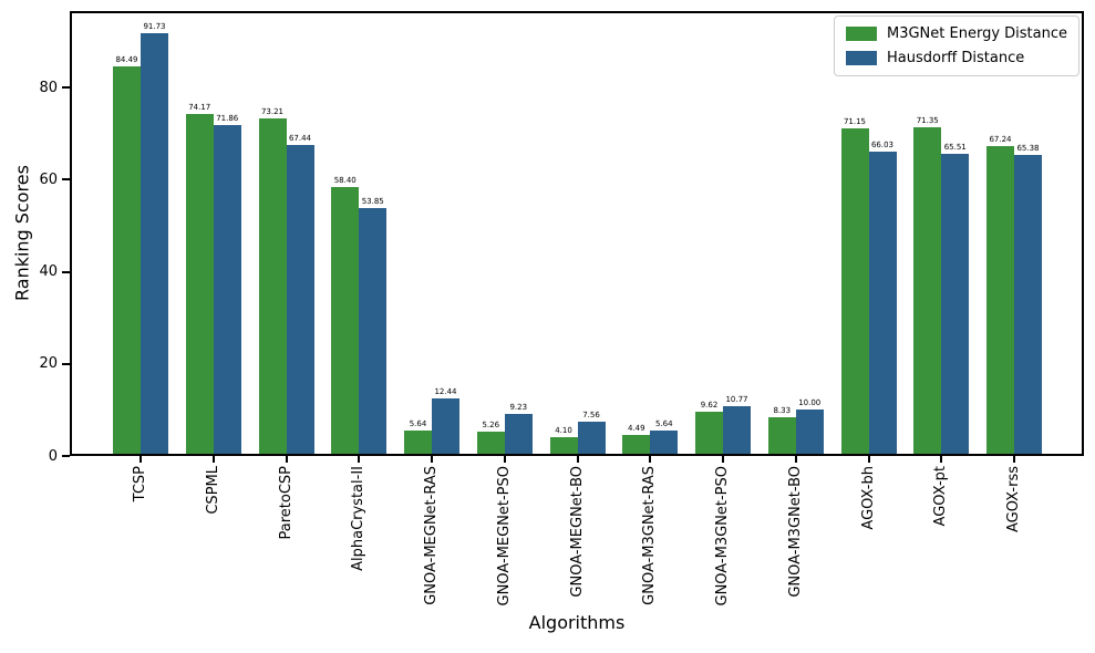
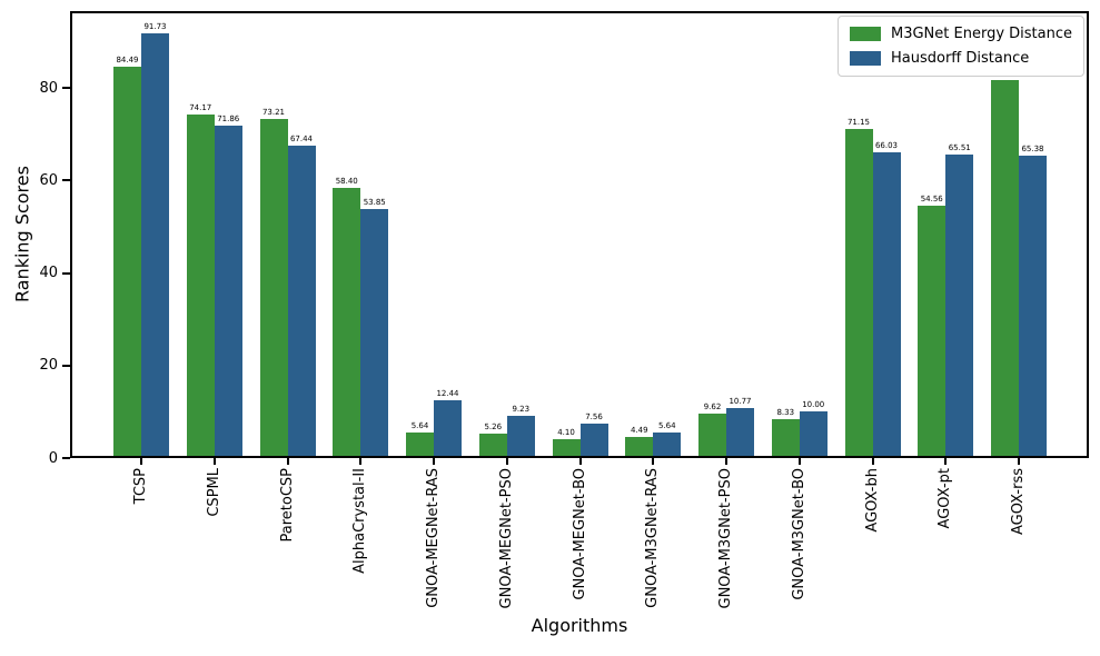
M3GNet Energy Distance/AGOX-pt: 71.35 -> 54.56
M3GNet Energy Distance/AGOX-rss: 67.24 -> 81.61
